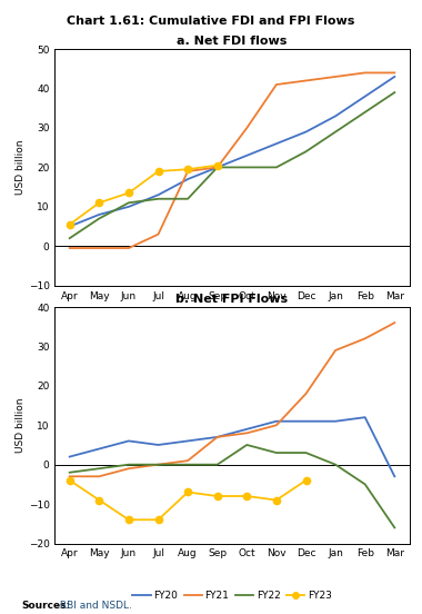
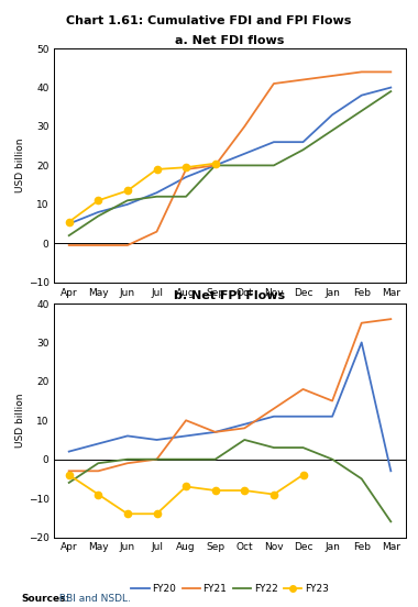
a. Net FDI flows/FY20/Dec: 29 -> 26
a. Net FDI flows/FY20/Mar: 43 -> 40
b. Net FPI Flows/FY22/Apr: -2 -> -6
b. Net FPI Flows/FY21/Aug: 1 -> 10
b. Net FPI Flows/FY21/Nov: 10 -> 13
b. Net FPI Flows/FY21/Jan: 29 -> 15
b. Net FPI Flows/FY20/Feb: 12 -> 30
b. Net FPI Flows/FY21/Feb: 32 -> 35
